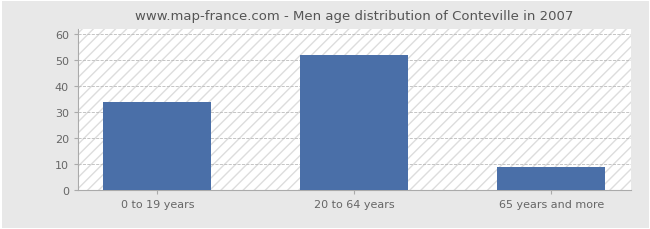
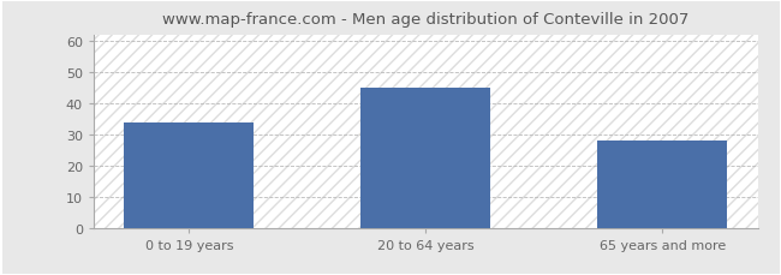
20 to 64 years: 52 -> 45
65 years and more: 9 -> 28
